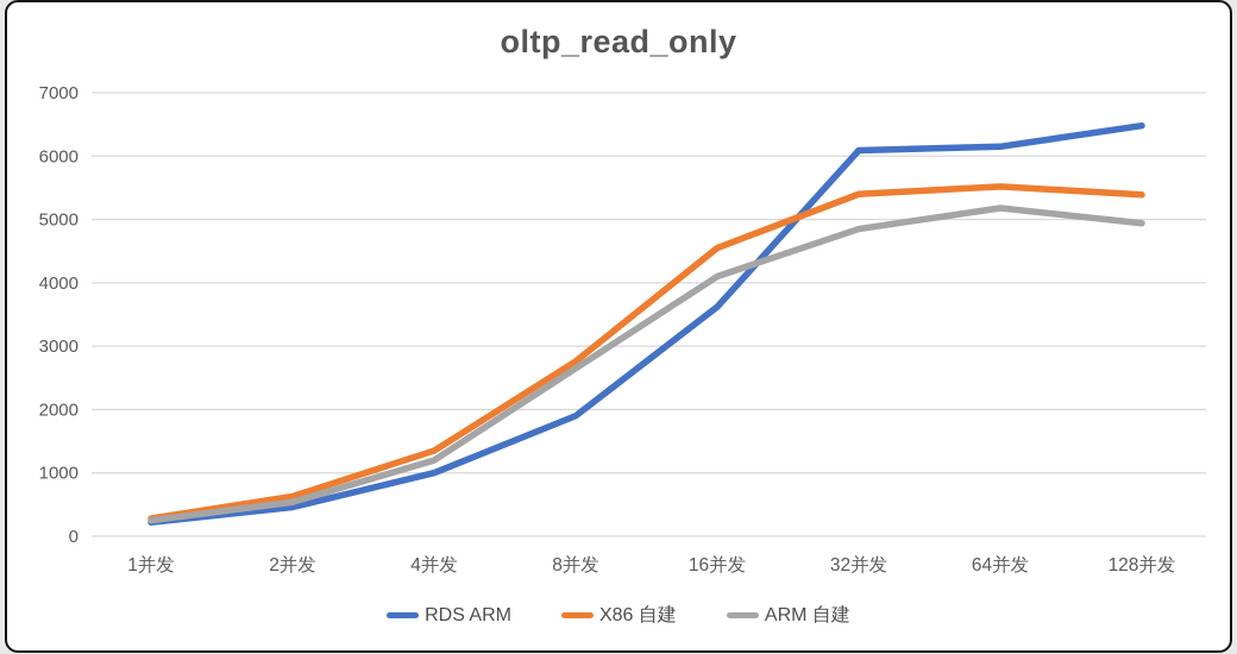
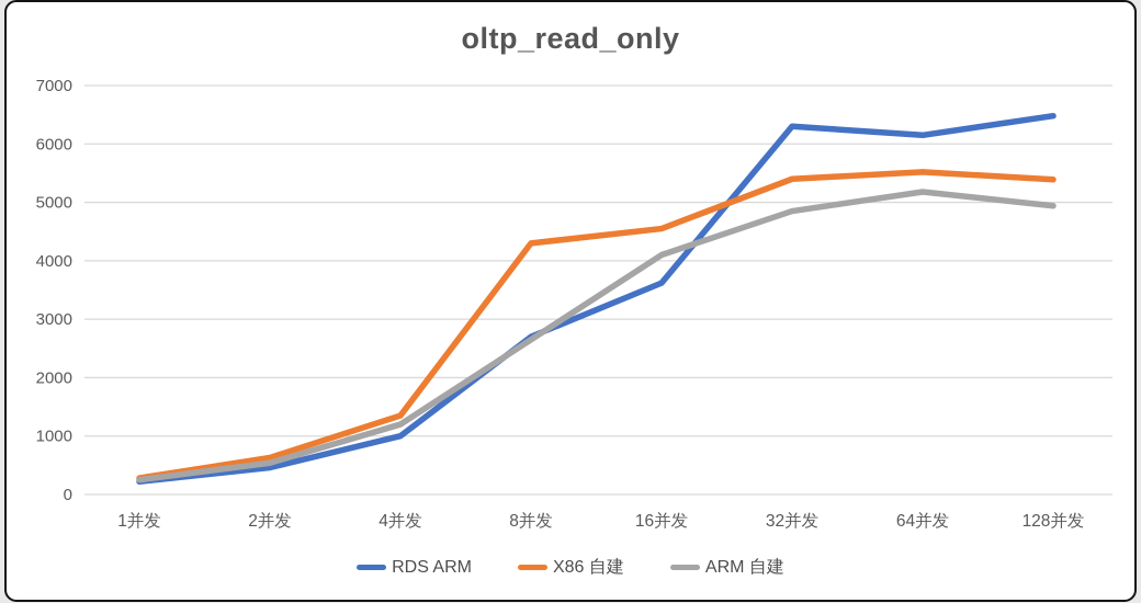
RDS ARM/8并发: 1900 -> 2700
X86 自建/8并发: 2800 -> 4300
RDS ARM/32并发: 6100 -> 6300
